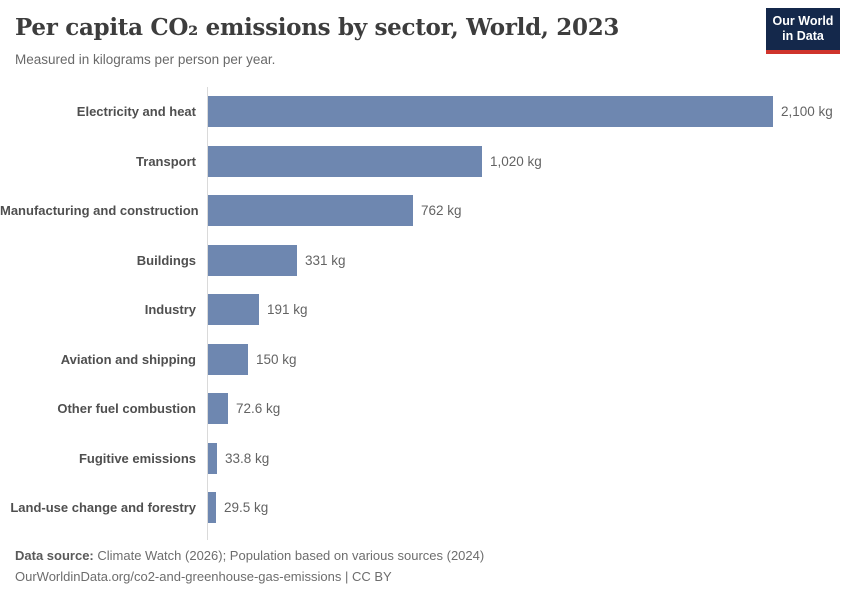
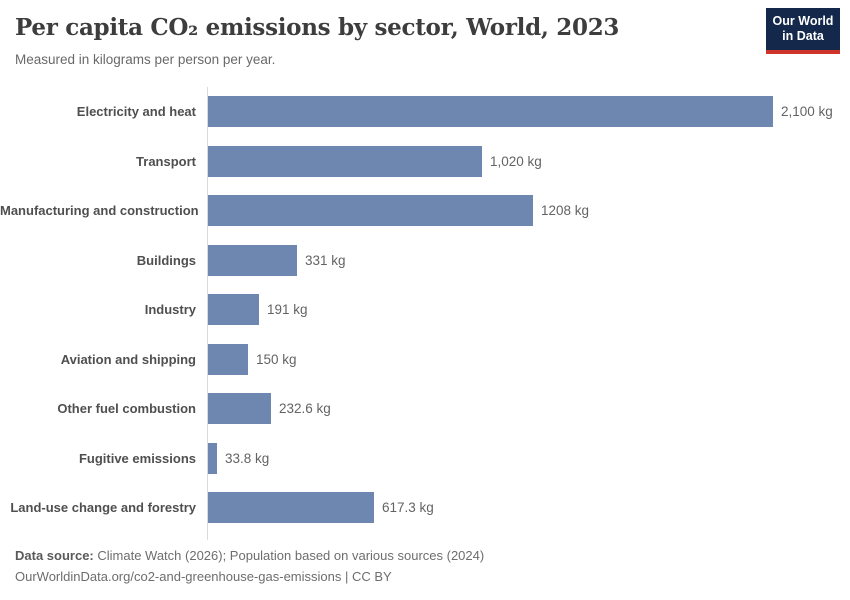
Manufacturing and construction: 762 -> 1208
Other fuel combustion: 72.6 -> 232.6
Land-use change and forestry: 29.5 -> 617.3
